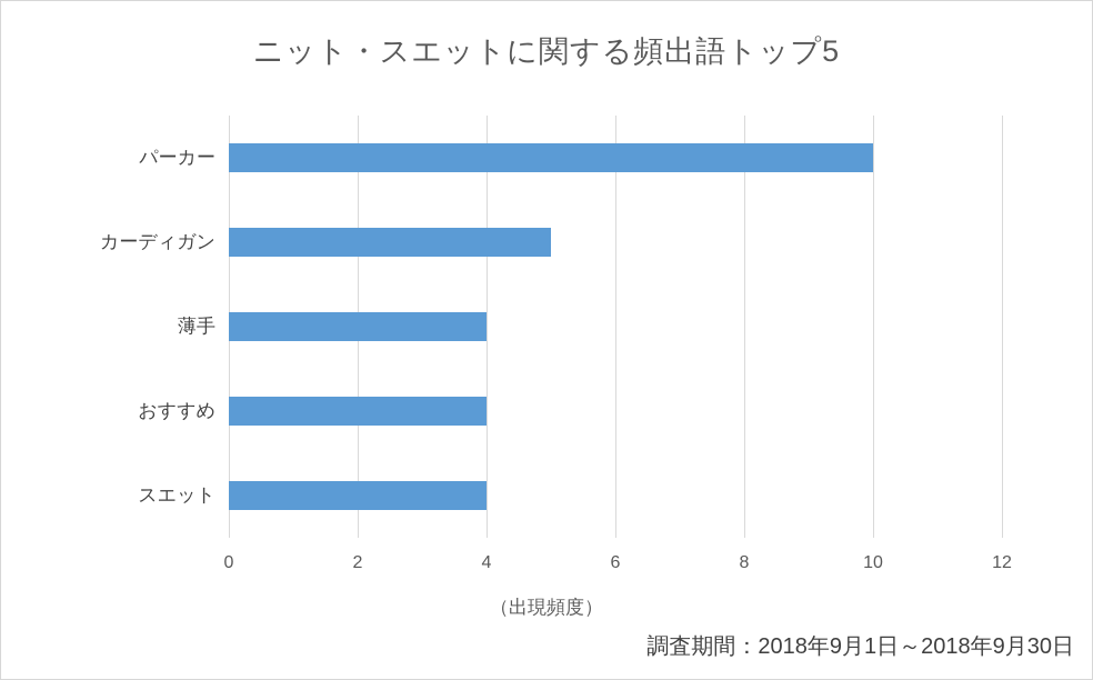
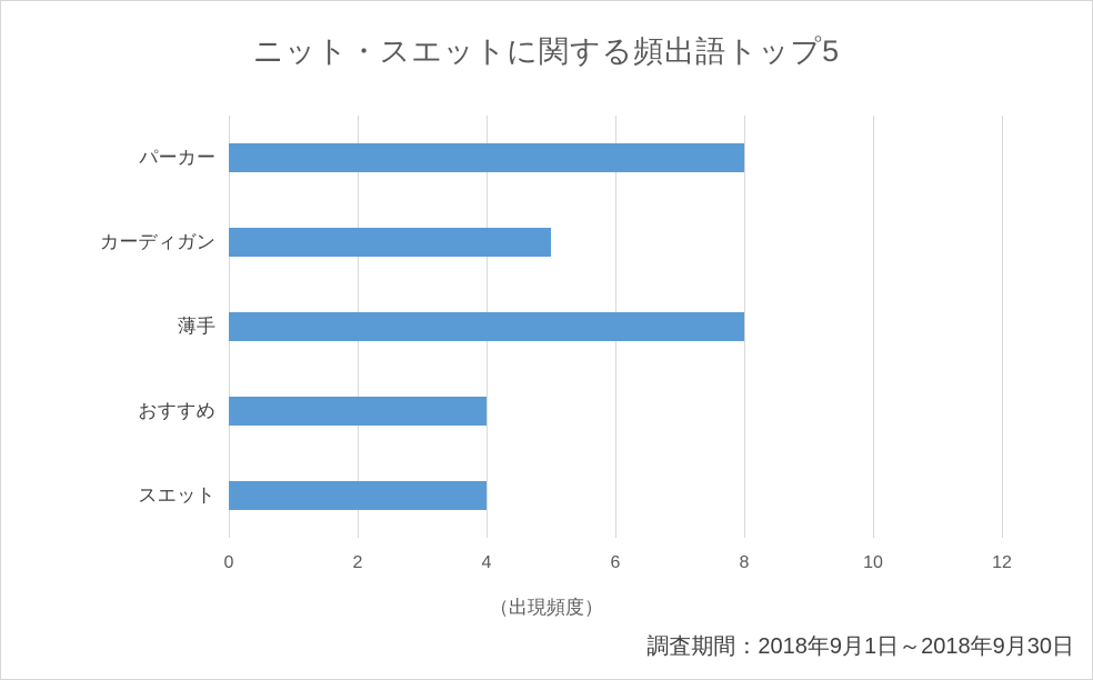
パーカー: 10 -> 8
薄手: 4 -> 8
